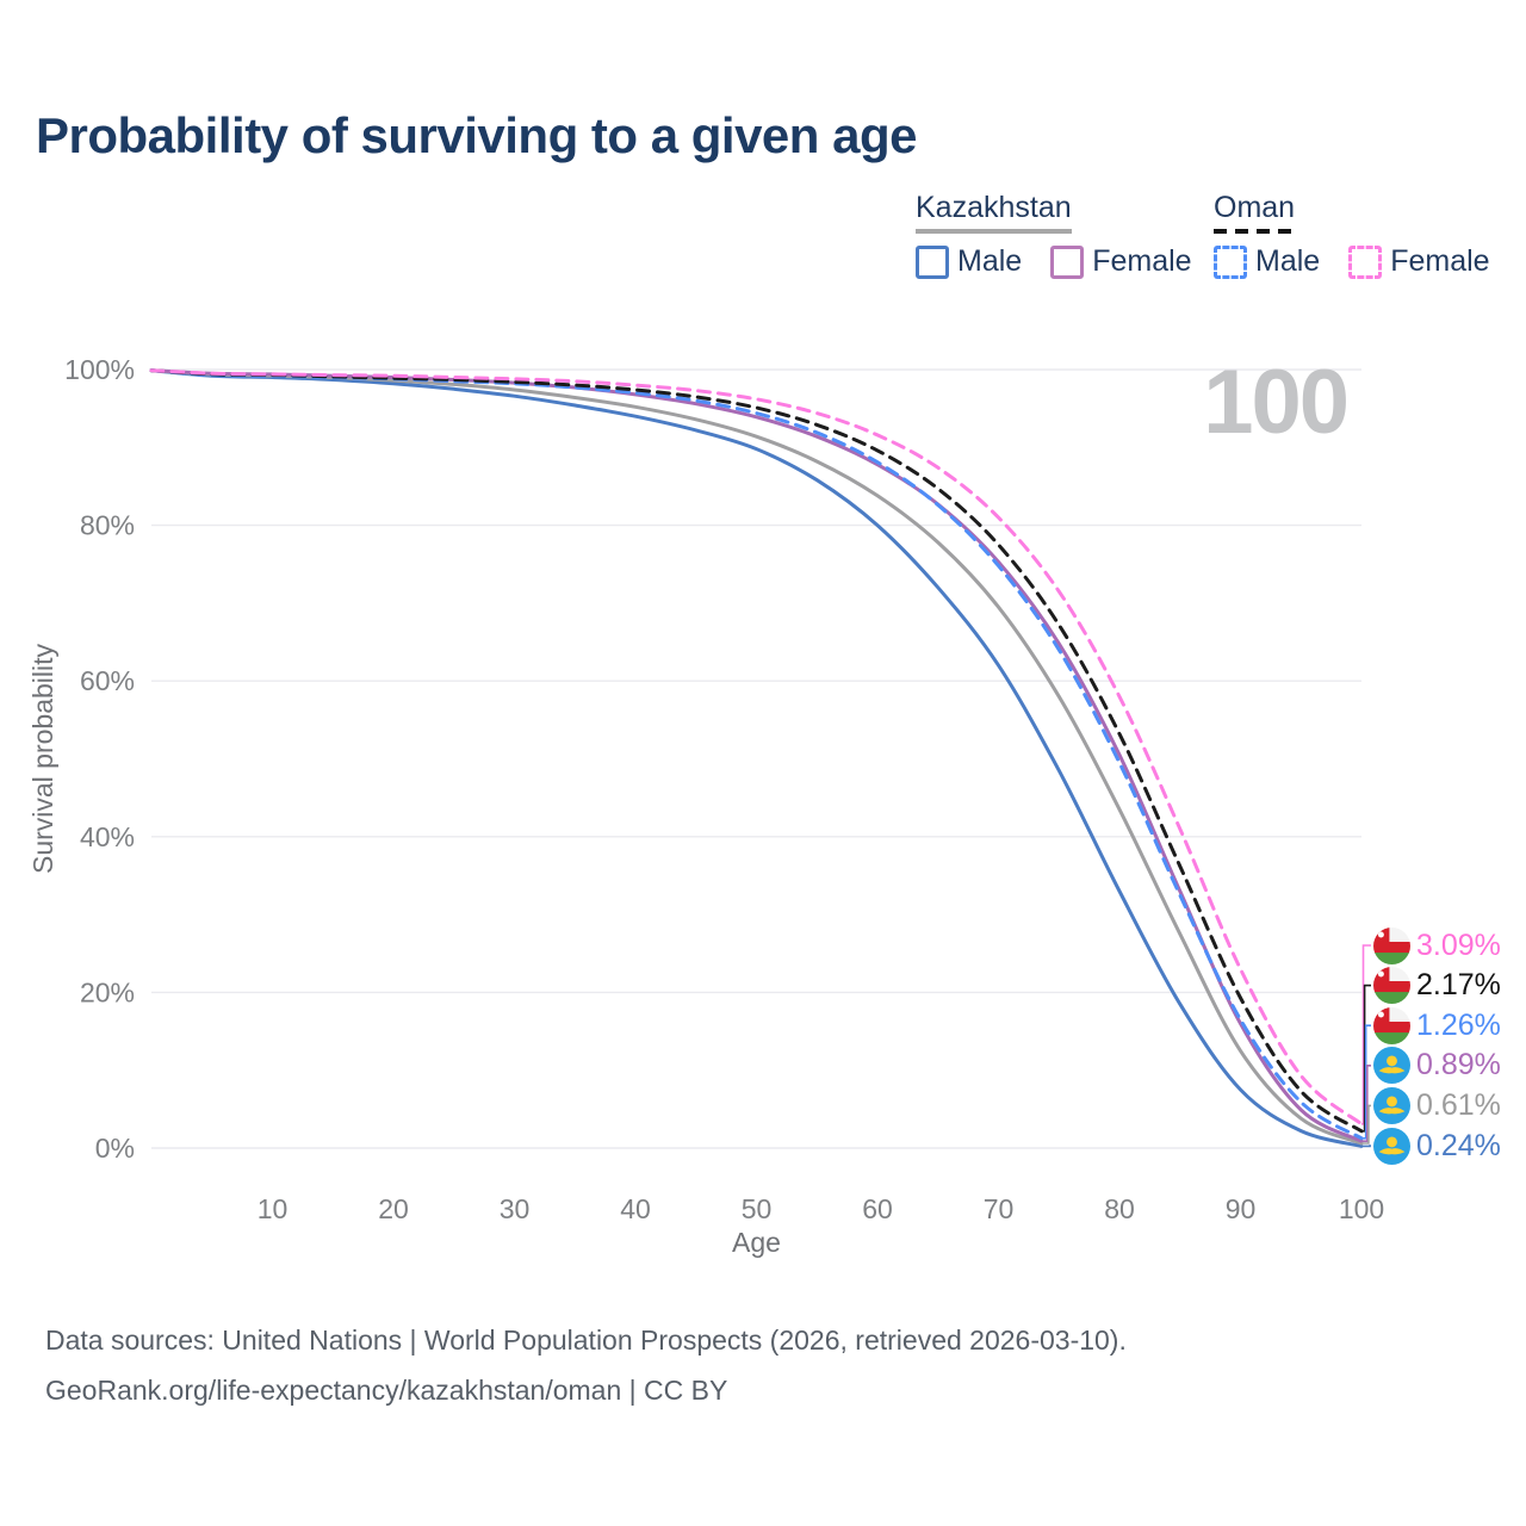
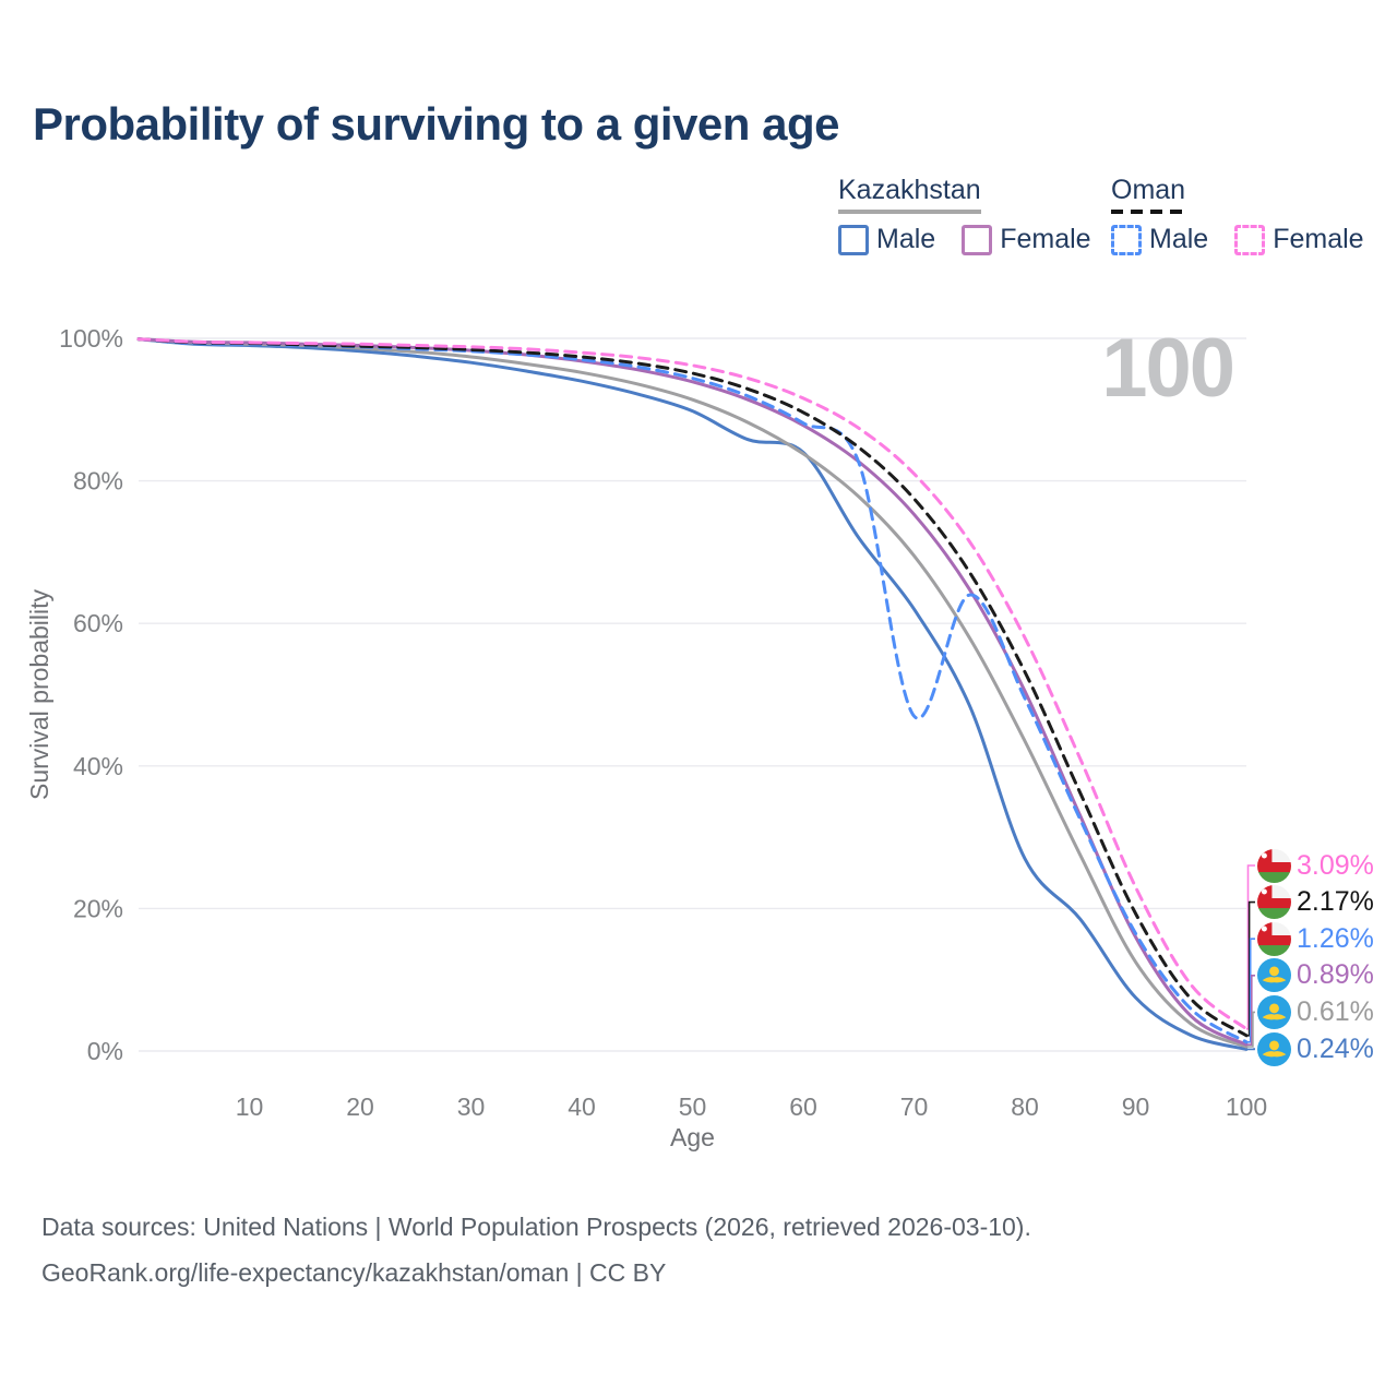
Kazakhstan Male/60: 80% -> 84%
Oman Male/70: 75% -> 47%
Kazakhstan Male/80: 33% -> 27%
